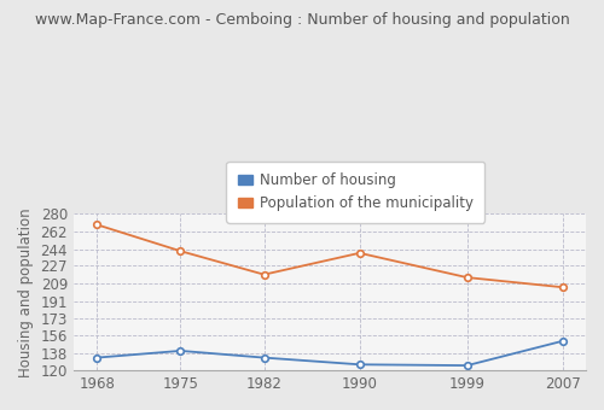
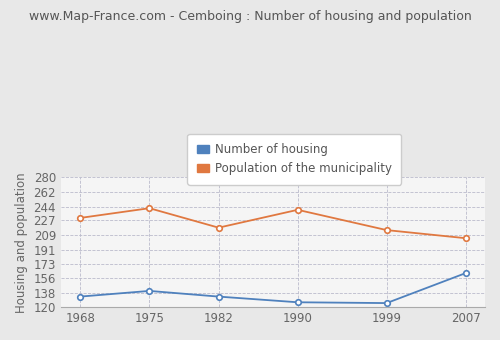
Population of the municipality/1968: 269 -> 230
Number of housing/2007: 150 -> 162
